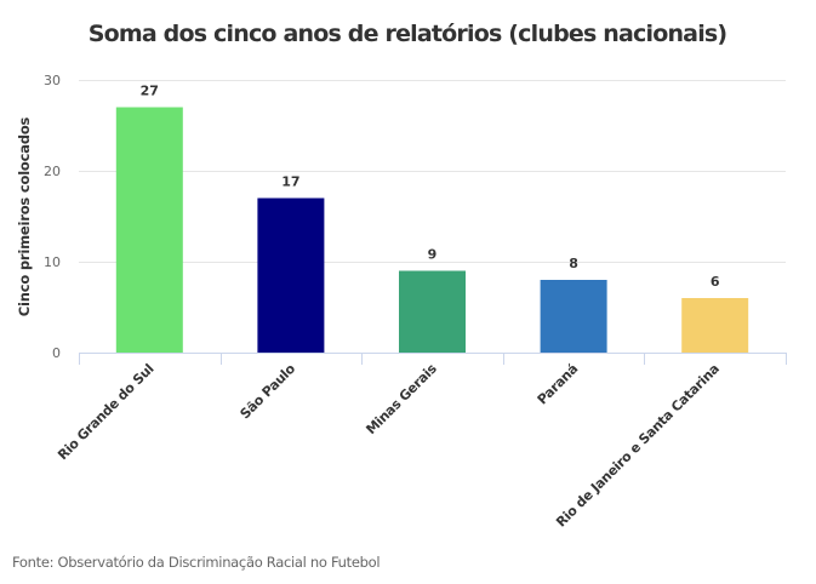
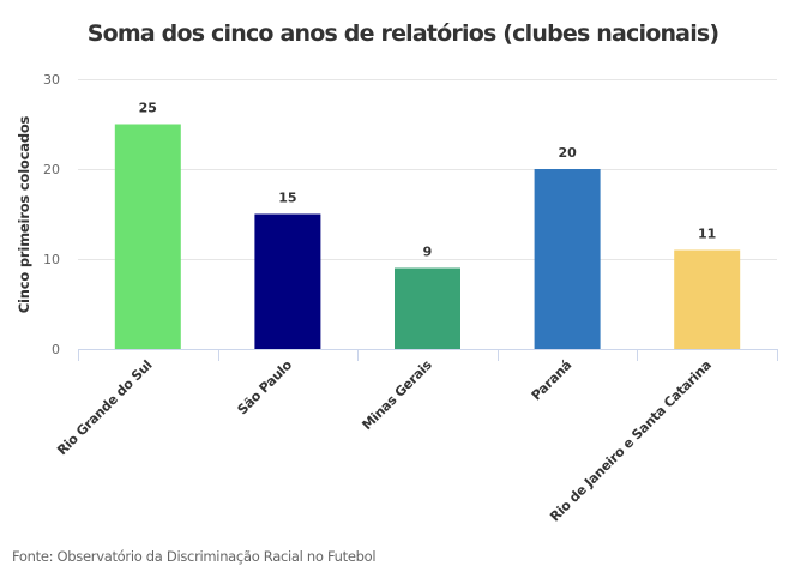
Rio Grande do Sul: 27 -> 25
São Paulo: 17 -> 15
Paraná: 8 -> 20
Rio de Janeiro e Santa Catarina: 6 -> 11
